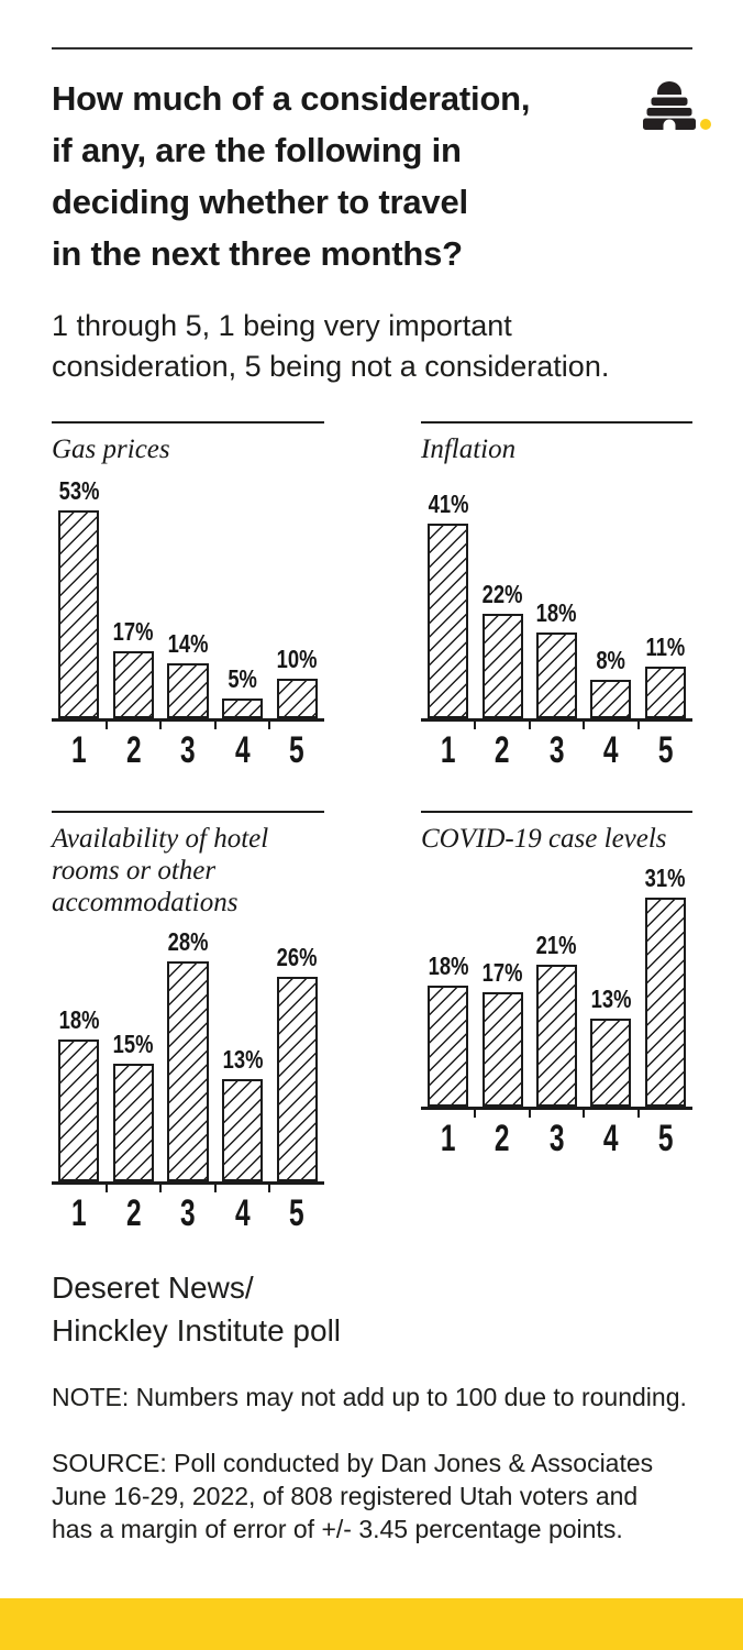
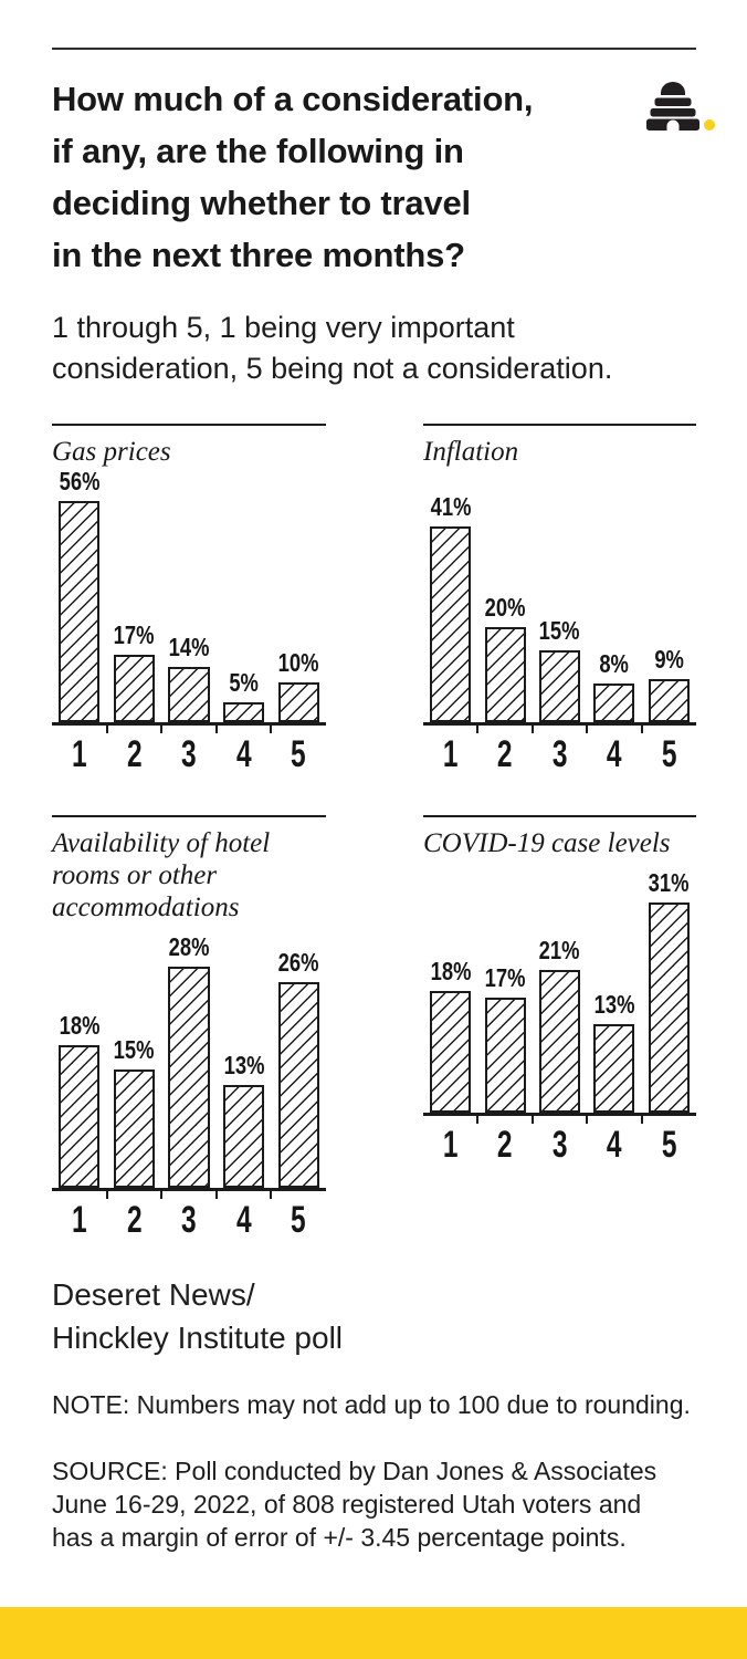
Gas prices/1: 53% -> 56%
Inflation/2: 22% -> 20%
Inflation/3: 18% -> 15%
Inflation/5: 11% -> 9%
